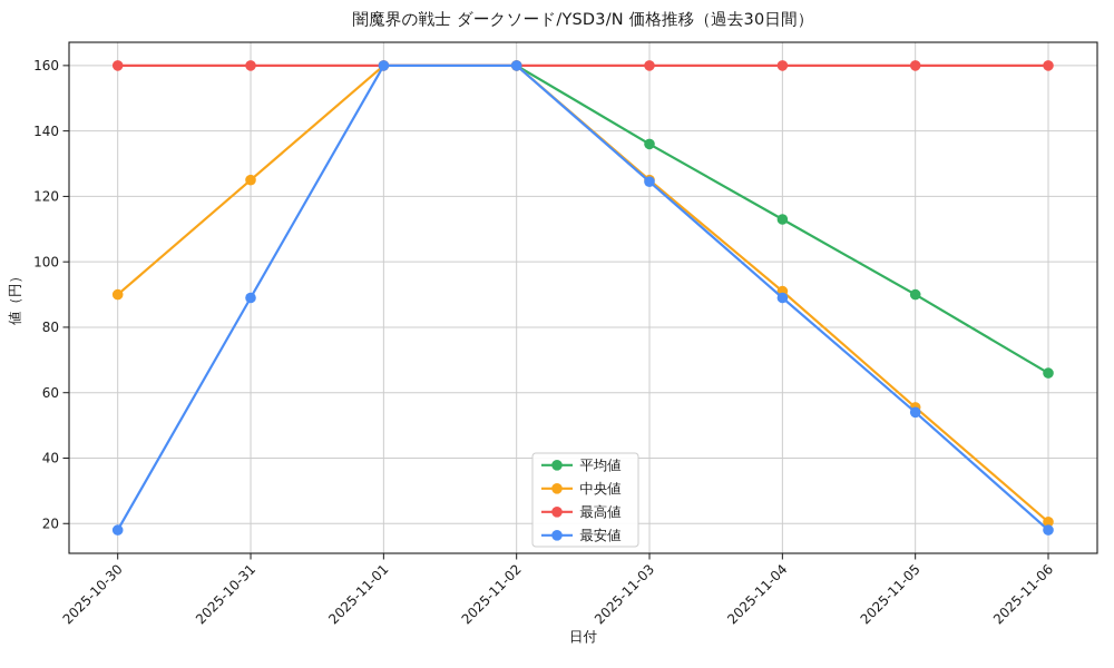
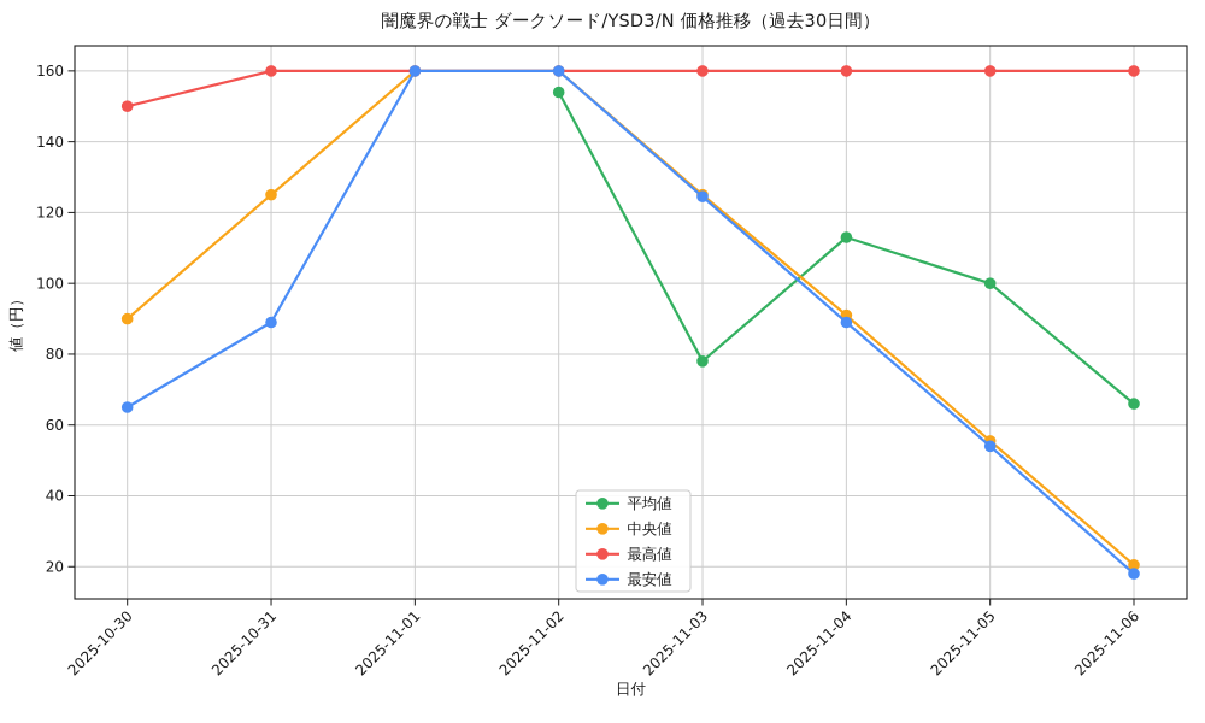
最高値/2025-10-30: 160 -> 150
最安値/2025-10-30: 18 -> 65
平均値/2025-11-02: 160 -> 154
平均値/2025-11-03: 136 -> 78
平均値/2025-11-05: 90 -> 100
